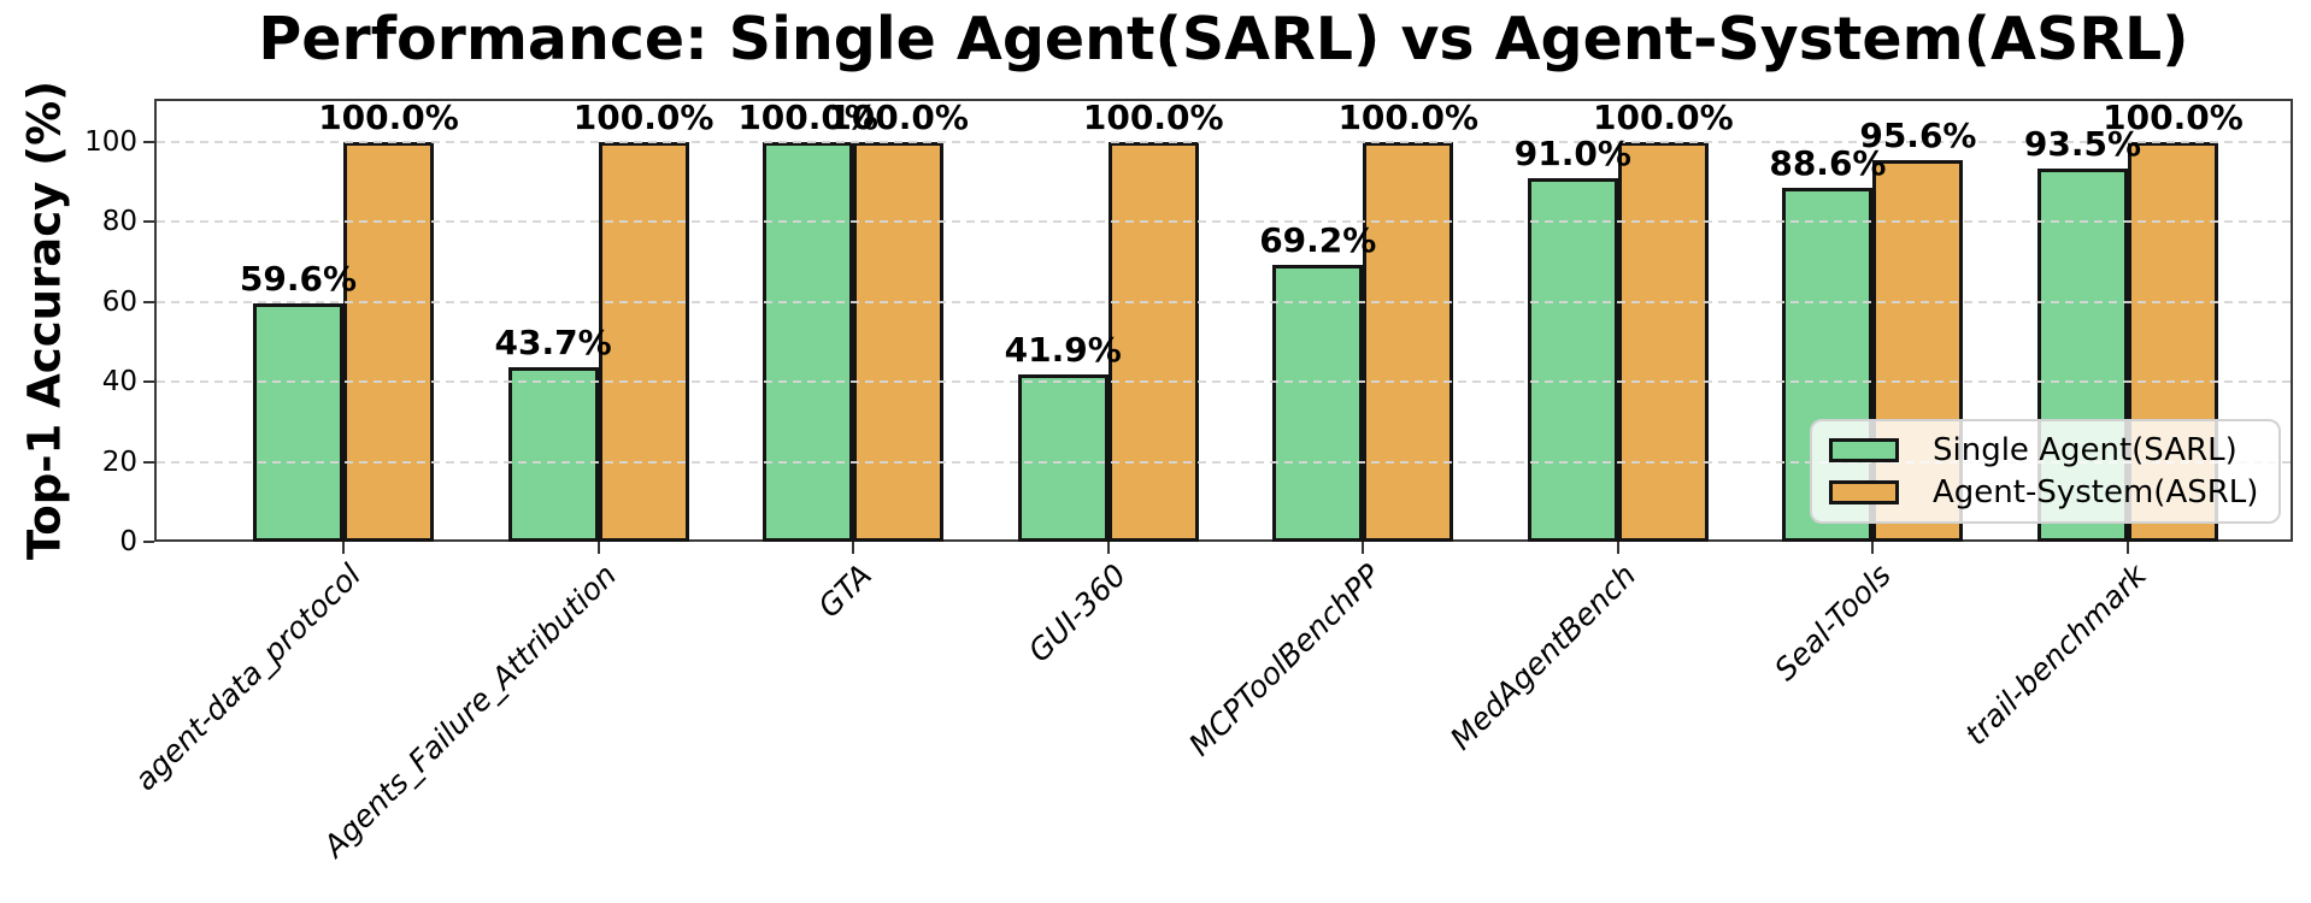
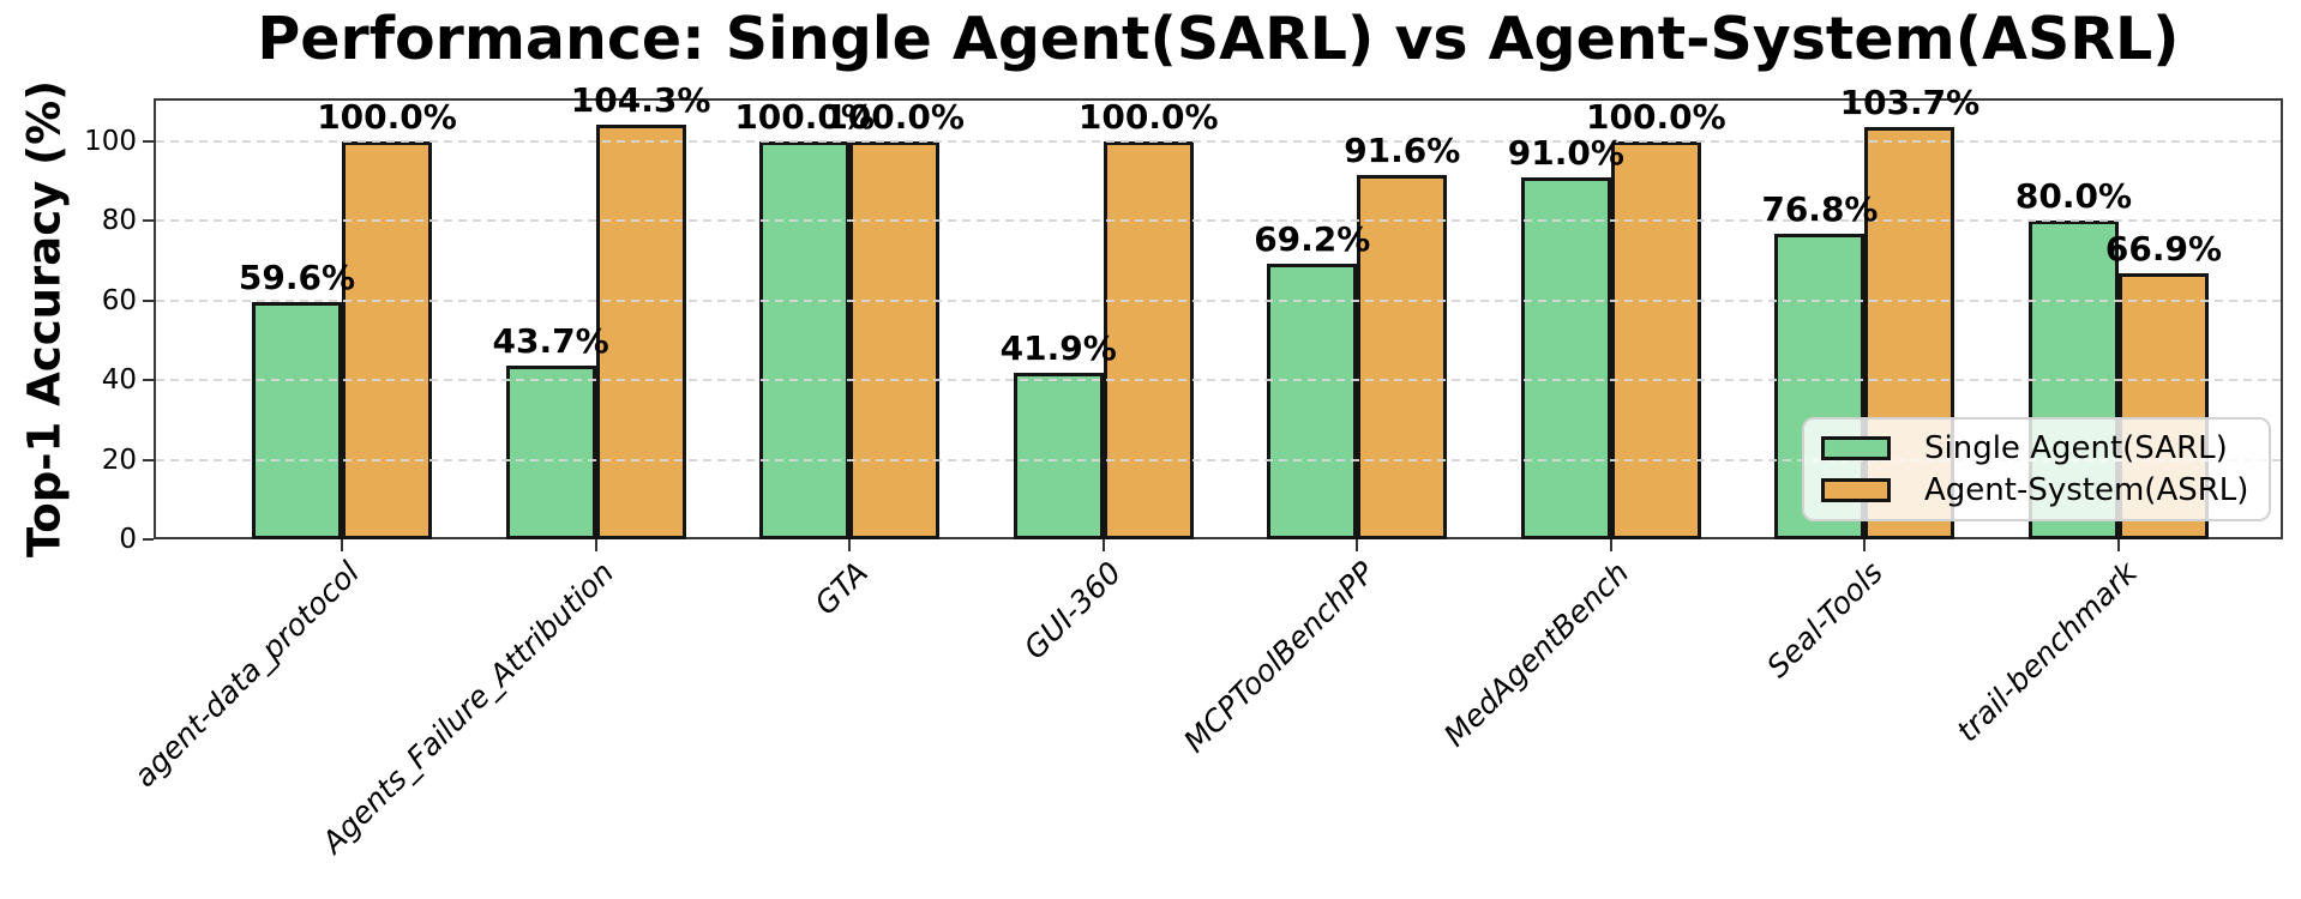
Agent-System(ASRL)/Agents_Failure_Attribution: 100.0% -> 104.3%
Agent-System(ASRL)/MCPToolBenchPP: 100.0% -> 91.6%
Single Agent(SARL)/Seal-Tools: 88.6% -> 76.8%
Agent-System(ASRL)/Seal-Tools: 95.6% -> 103.7%
Single Agent(SARL)/trail-benchmark: 93.5% -> 80.0%
Agent-System(ASRL)/trail-benchmark: 100.0% -> 66.9%
